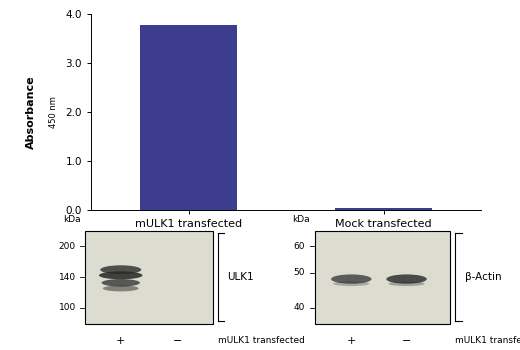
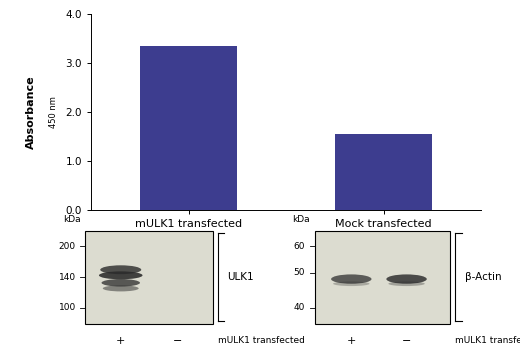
mULK1 transfected: 3.78 -> 3.35
Mock transfected: 0.05 -> 1.55
